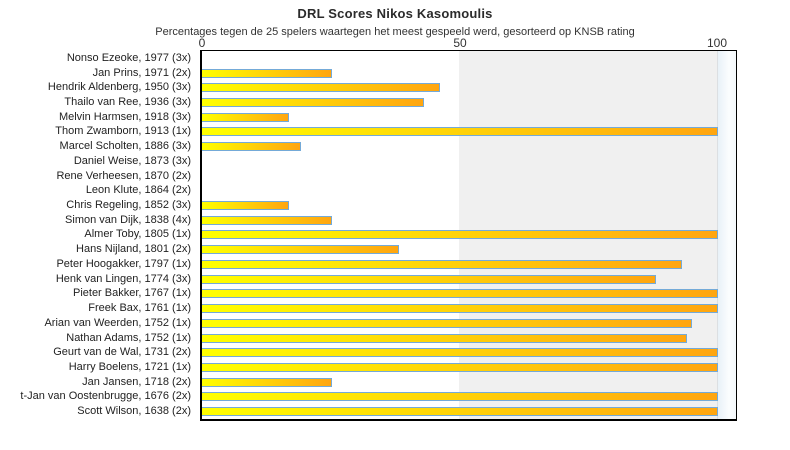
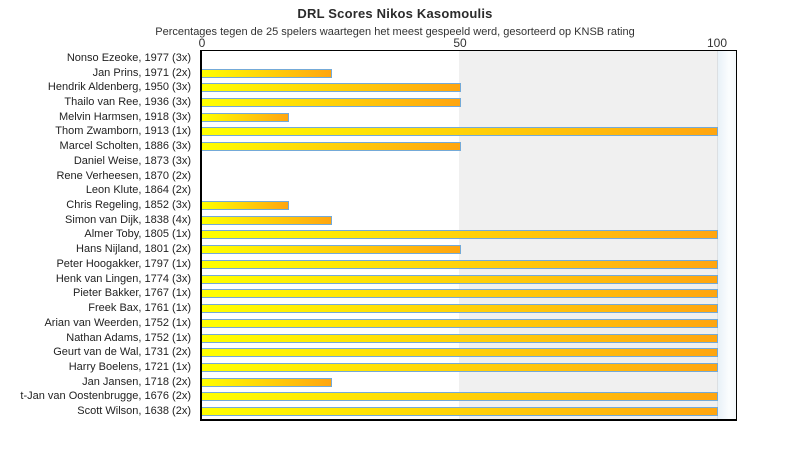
Hendrik Aldenberg, 1950 (3x): 46 -> 50
Thailo van Ree, 1936 (3x): 43 -> 50
Marcel Scholten, 1886 (3x): 19 -> 50
Hans Nijland, 1801 (2x): 38 -> 50
Peter Hoogakker, 1797 (1x): 93 -> 100
Henk van Lingen, 1774 (3x): 88 -> 100
Arian van Weerden, 1752 (1x): 95 -> 100
Nathan Adams, 1752 (1x): 94 -> 100
